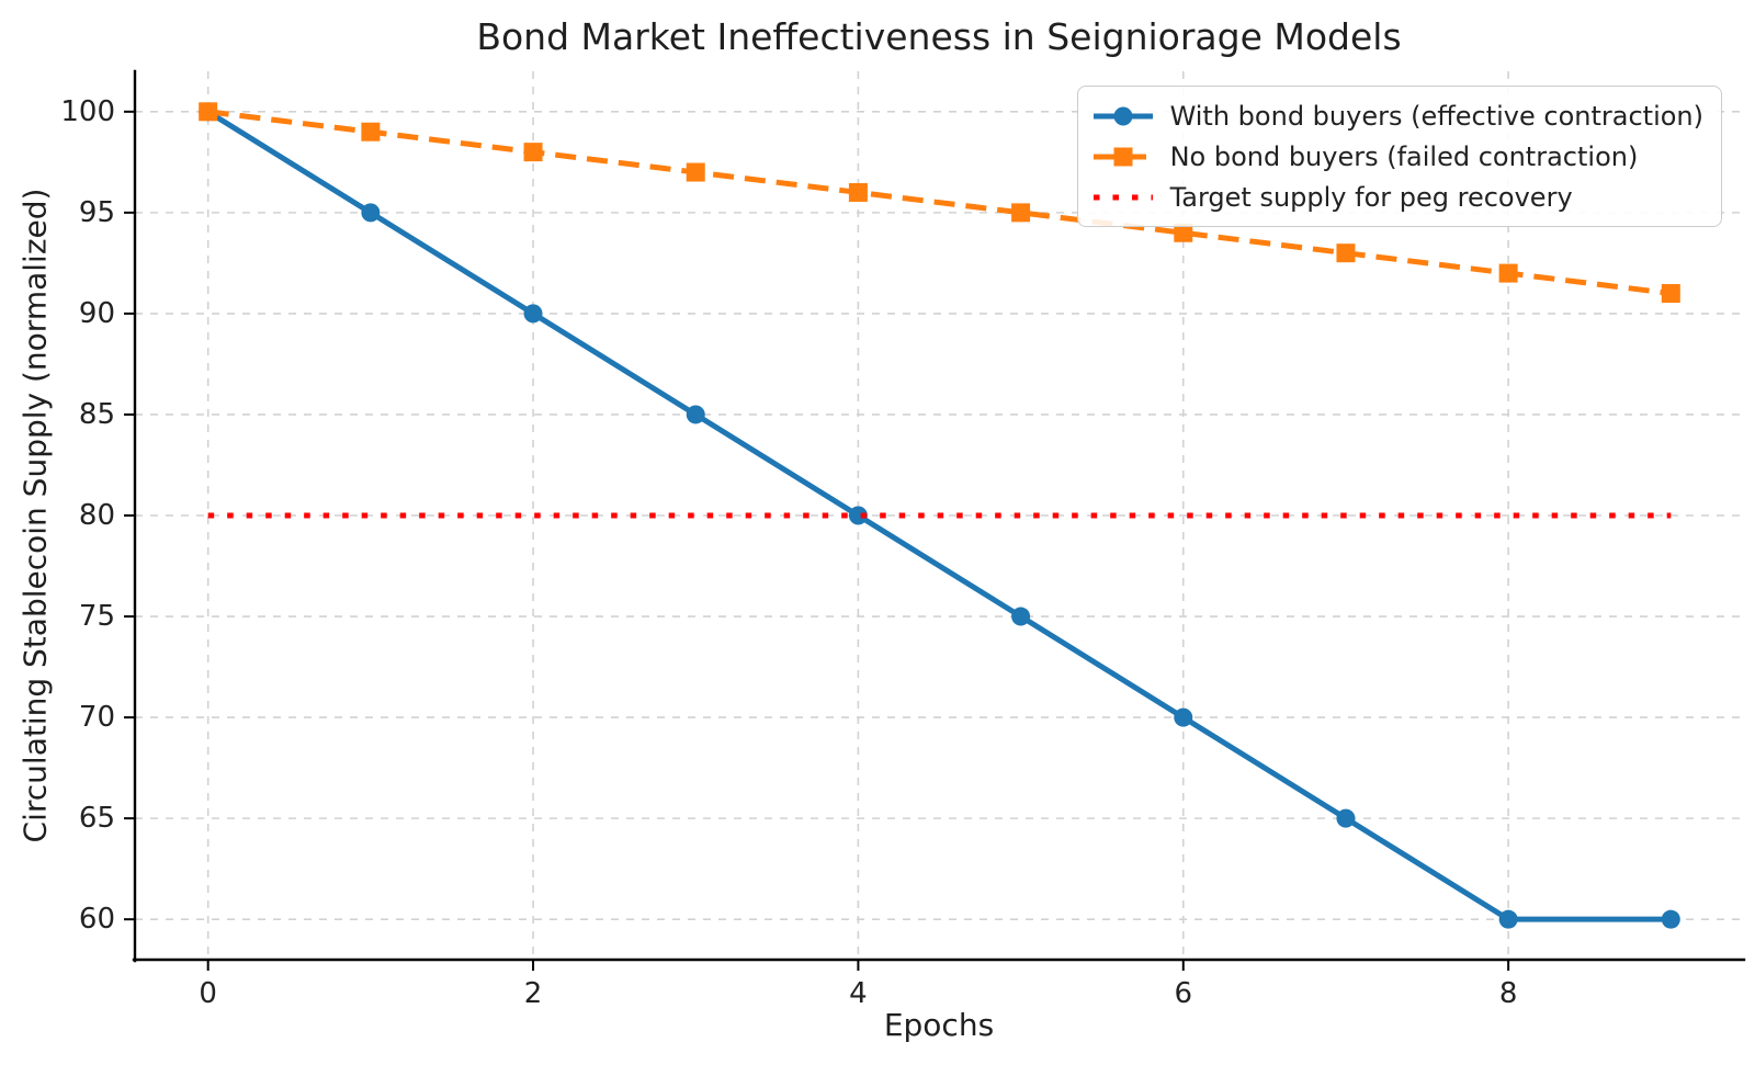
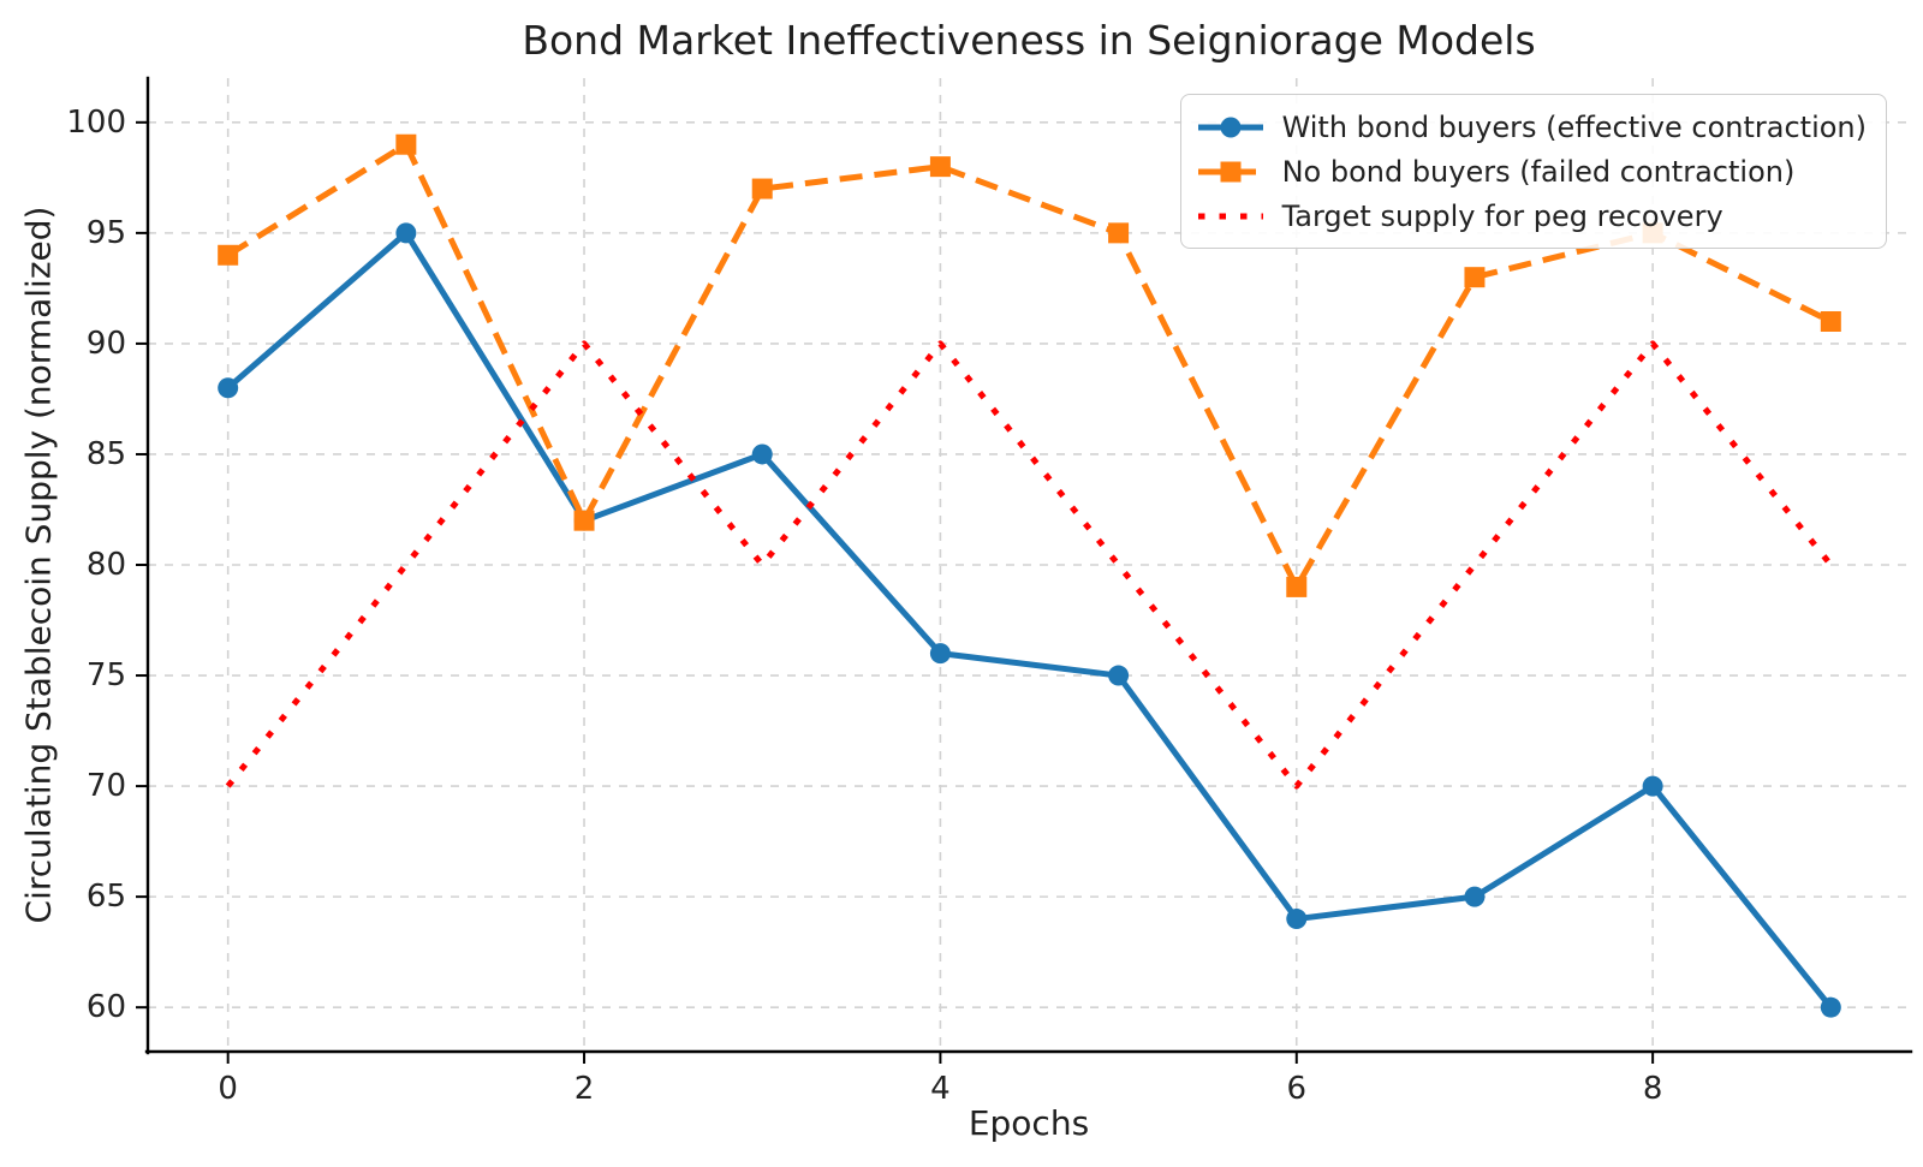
With bond buyers (effective contraction)/0: 100 -> 88
No bond buyers (failed contraction)/0: 100 -> 94
Target supply for peg recovery/0: 80 -> 70
With bond buyers (effective contraction)/2: 90 -> 82
No bond buyers (failed contraction)/2: 98 -> 82
Target supply for peg recovery/2: 80 -> 90
With bond buyers (effective contraction)/4: 80 -> 76
No bond buyers (failed contraction)/4: 96 -> 98
Target supply for peg recovery/4: 80 -> 90
With bond buyers (effective contraction)/6: 70 -> 64
No bond buyers (failed contraction)/6: 94 -> 79
Target supply for peg recovery/6: 80 -> 70
With bond buyers (effective contraction)/8: 60 -> 70
No bond buyers (failed contraction)/8: 92 -> 95
Target supply for peg recovery/8: 80 -> 90
